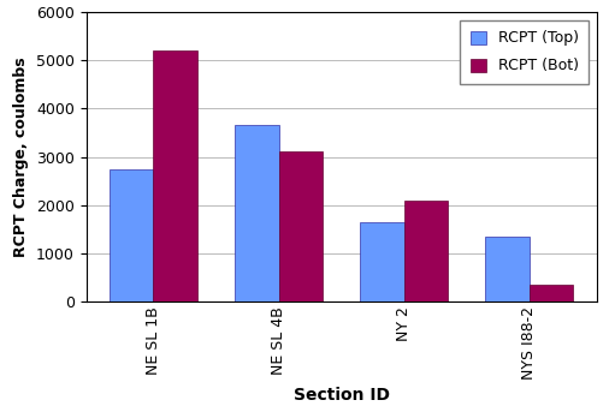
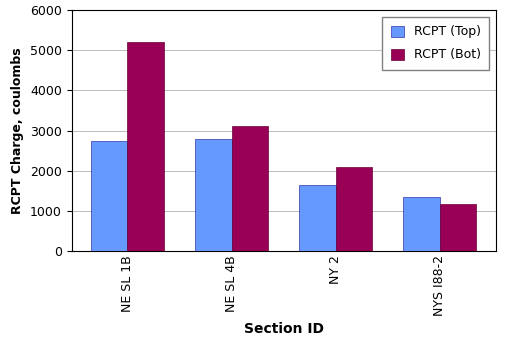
RCPT (Top)/NE SL 4B: 3650 -> 2800
RCPT (Bot)/NYS I88-2: 350 -> 1180
